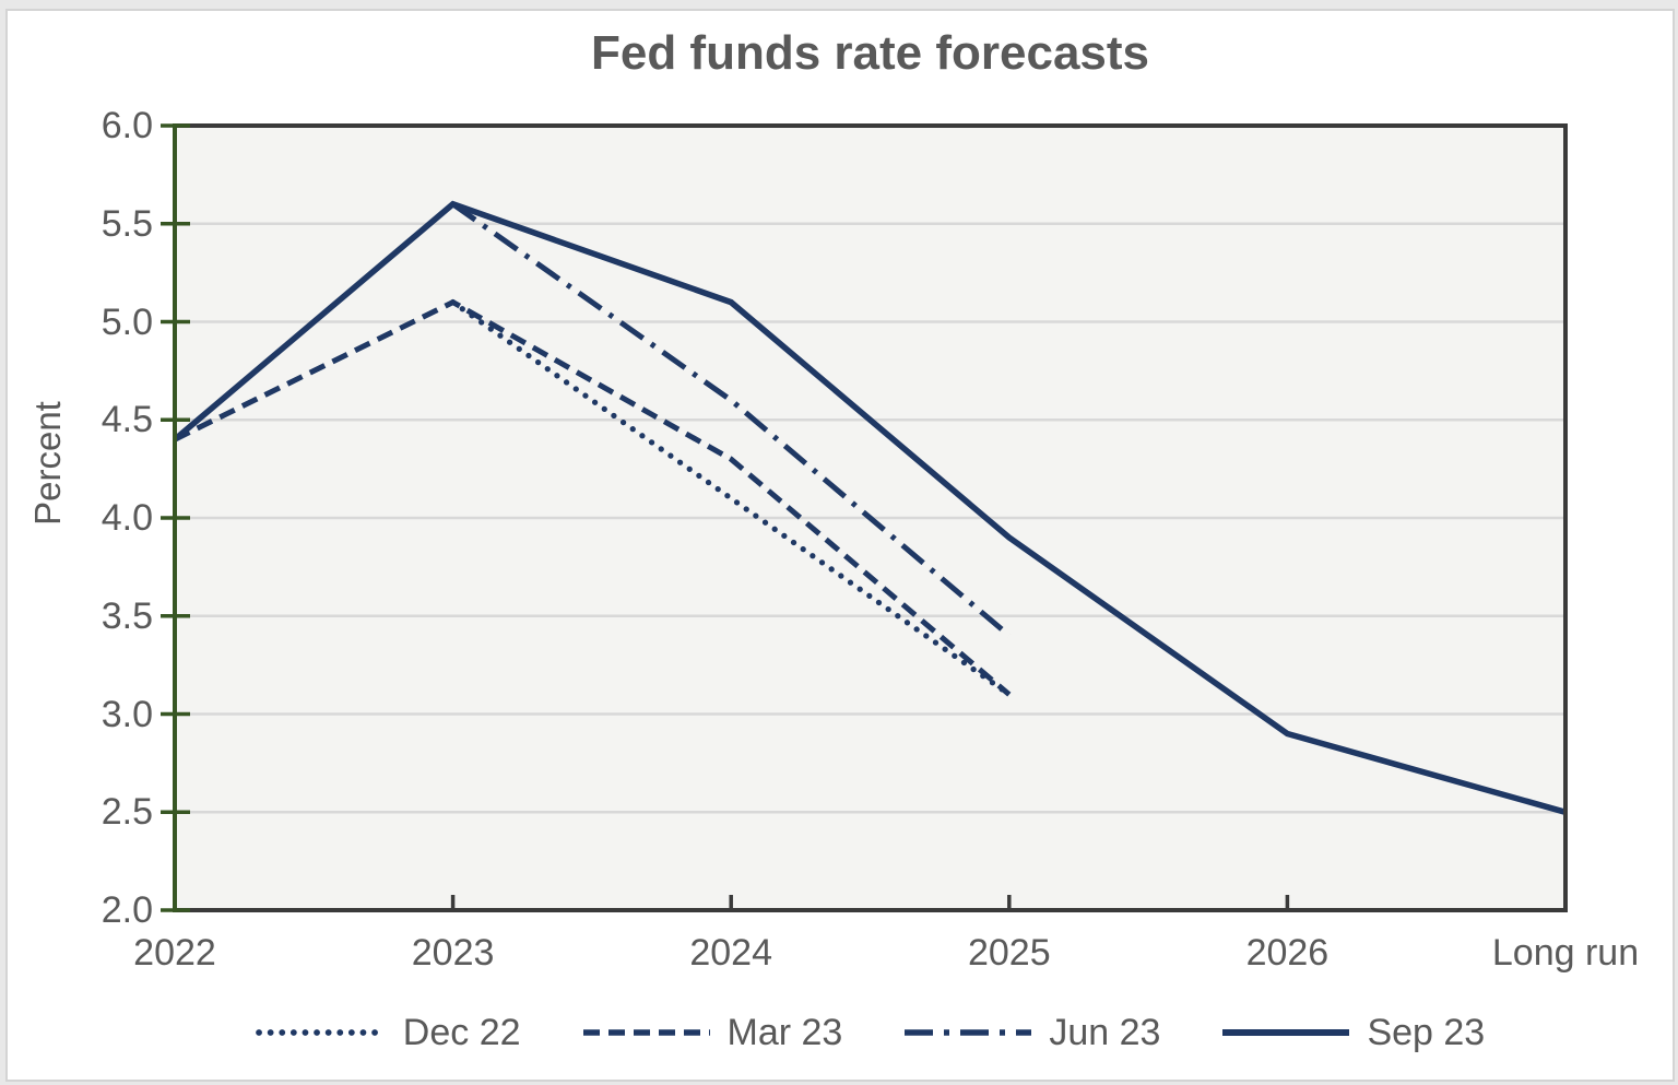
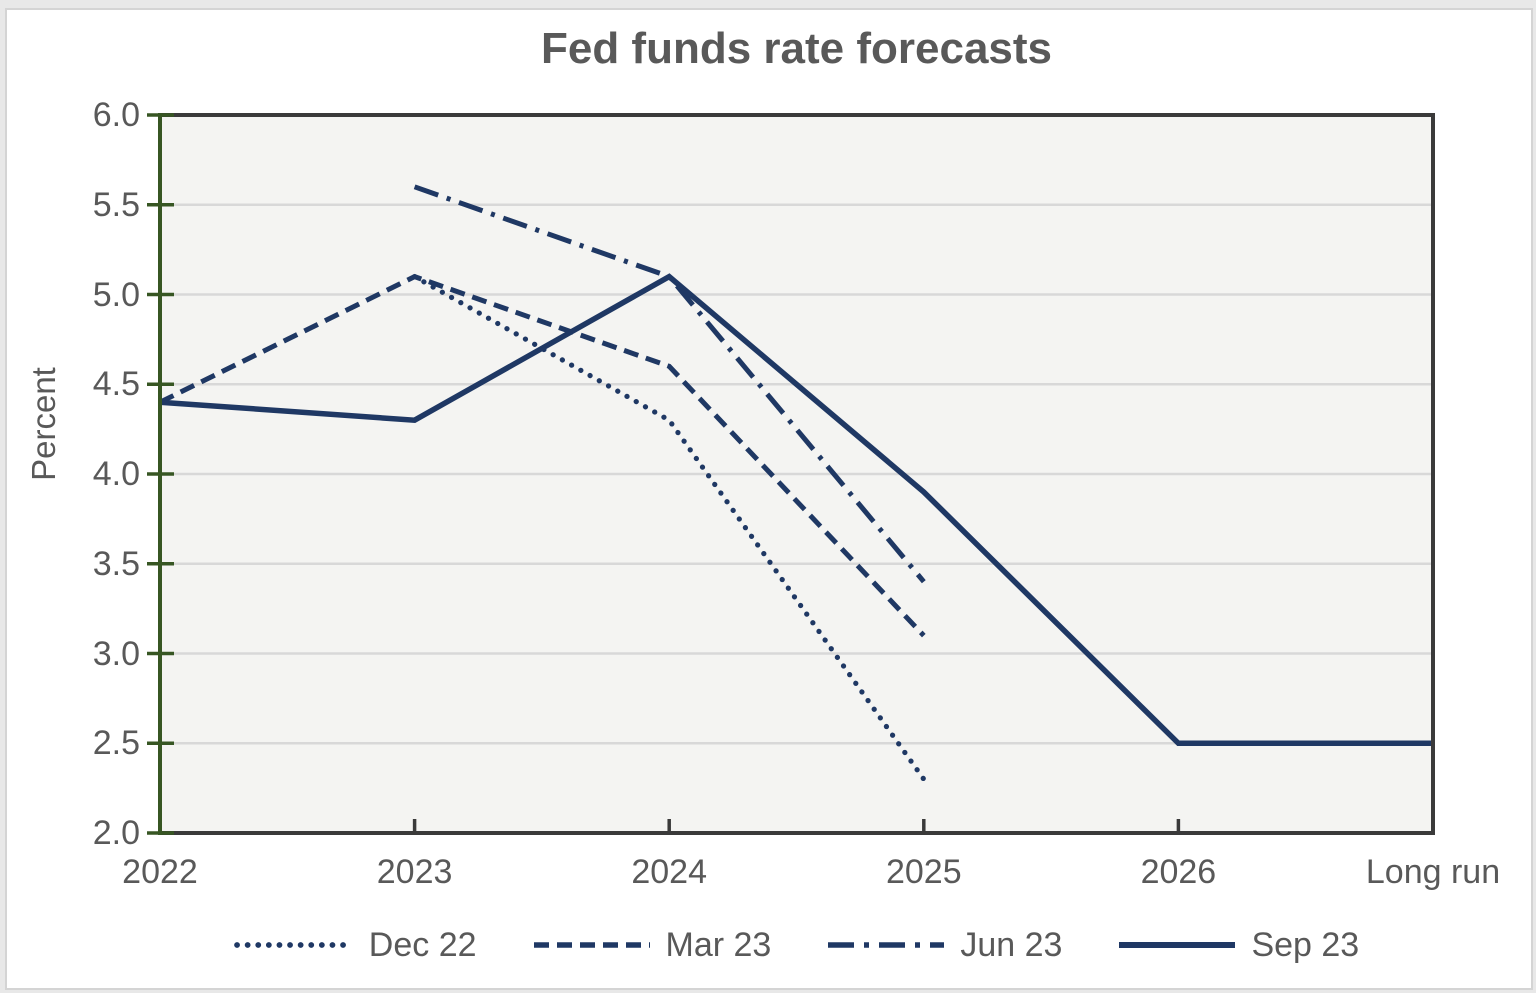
Sep 23/2023: 5.6 -> 4.3
Dec 22/2024: 4.1 -> 4.3
Mar 23/2024: 4.3 -> 4.6
Jun 23/2024: 4.6 -> 5.1
Dec 22/2025: 3.1 -> 2.3
Sep 23/2026: 2.9 -> 2.5
